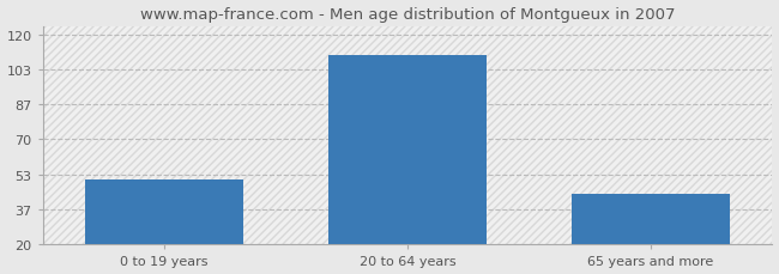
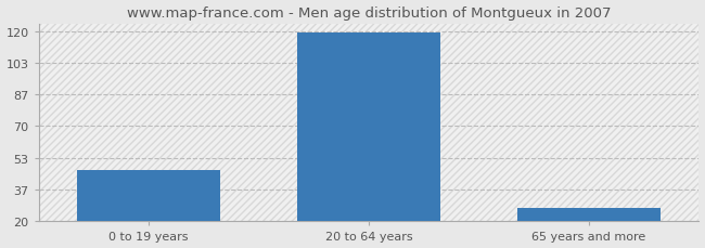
0 to 19 years: 51 -> 47
20 to 64 years: 110 -> 119
65 years and more: 44 -> 27
